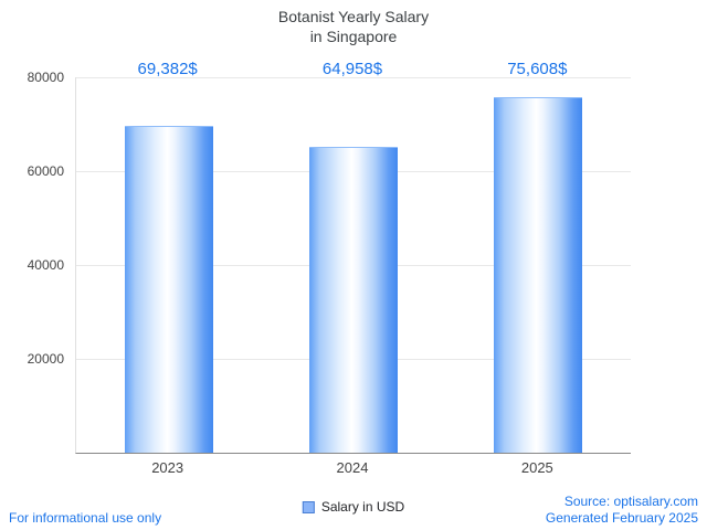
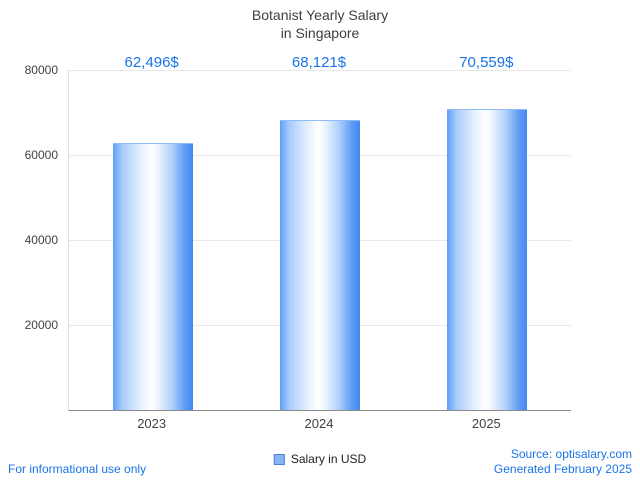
2023: 69,382 -> 62,496
2024: 64,958 -> 68,121
2025: 75,608 -> 70,559
